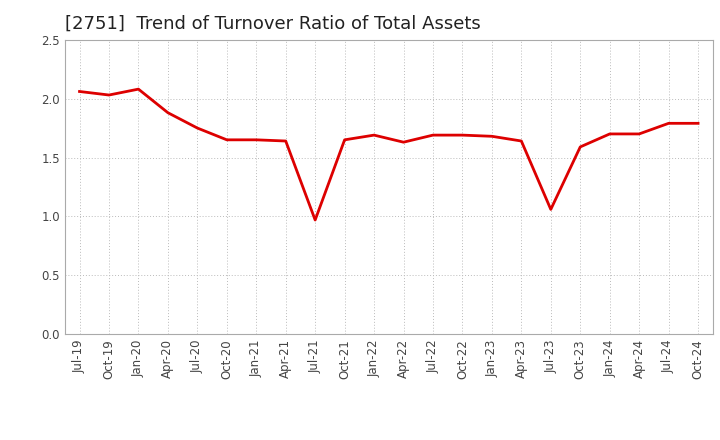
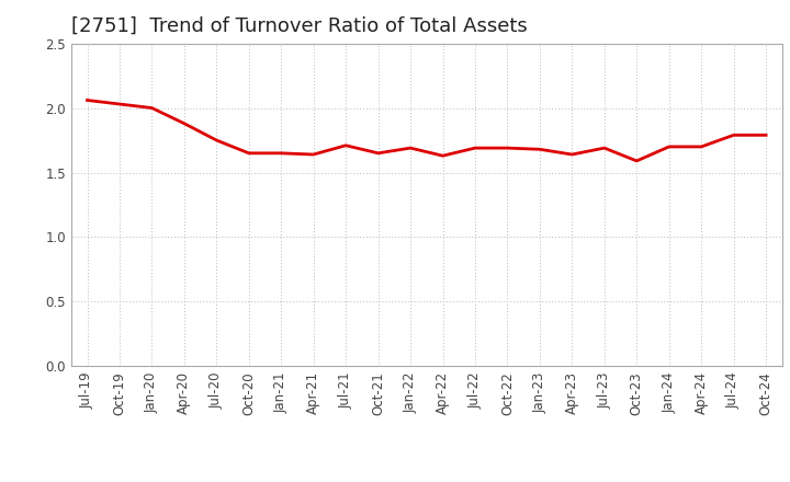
Jan-20: 2.08 -> 2.00
Jul-21: 0.97 -> 1.71
Jul-23: 1.06 -> 1.69
